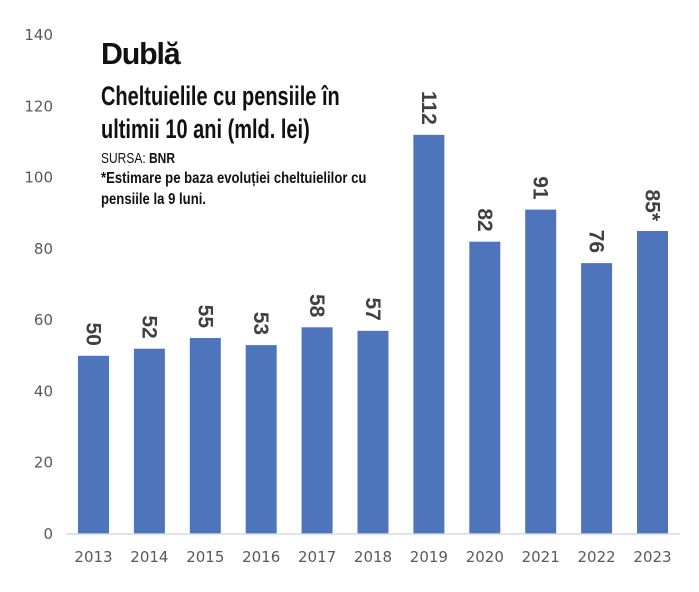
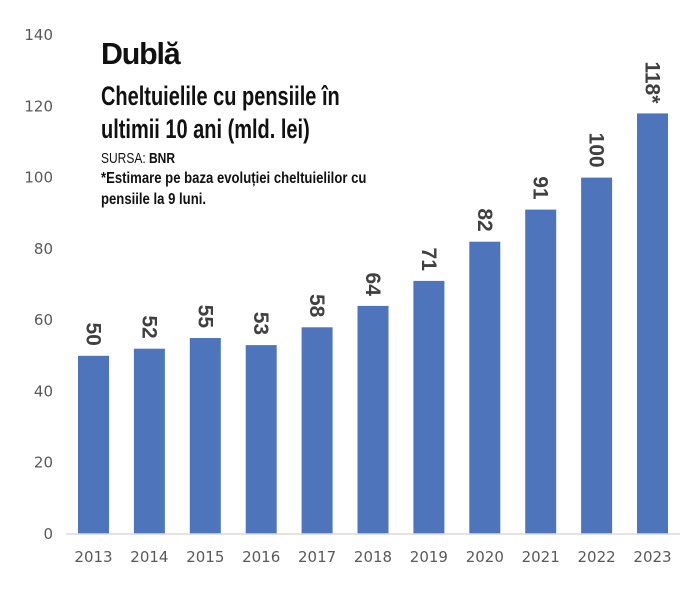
2018: 57 -> 64
2019: 112 -> 71
2022: 76 -> 100
2023: 85 -> 118
